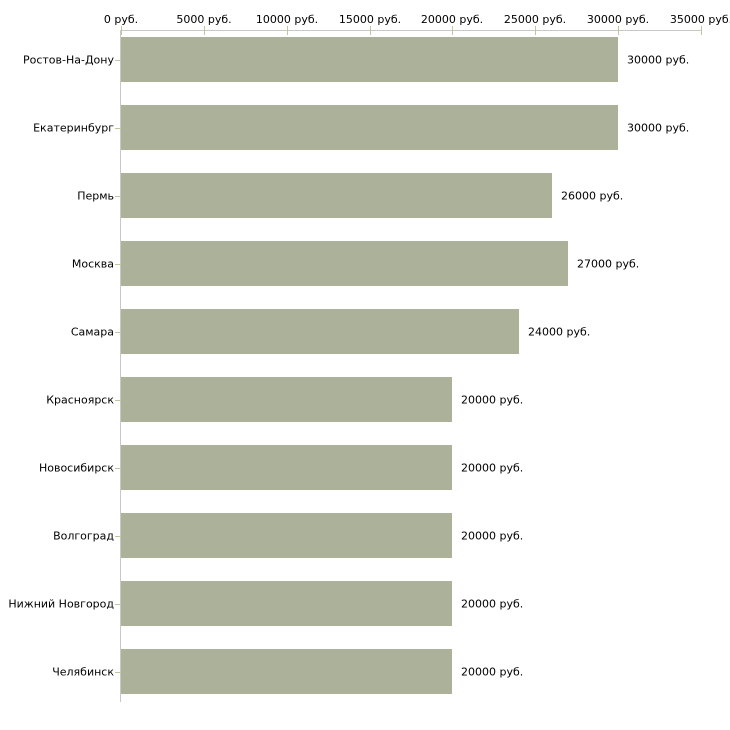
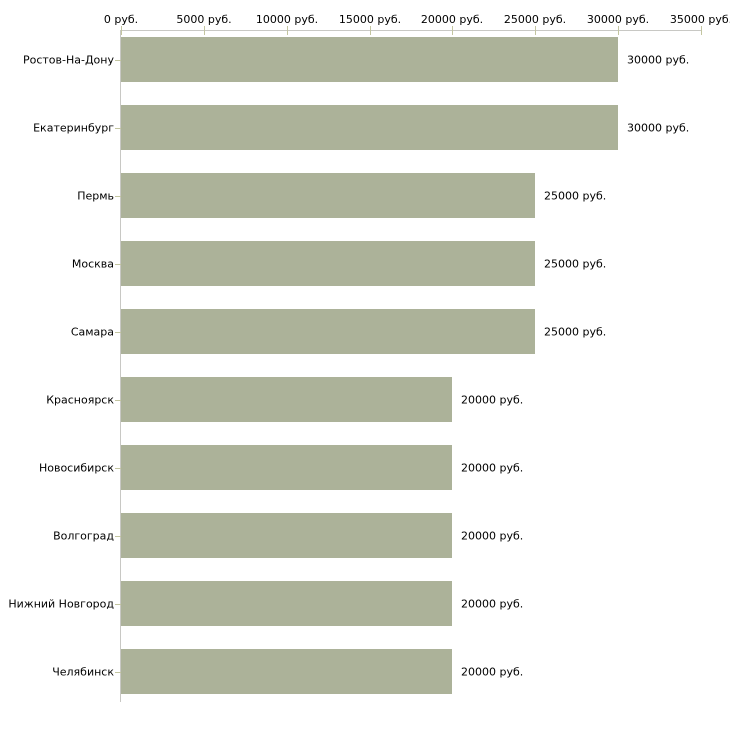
Пермь: 26000 -> 25000
Москва: 27000 -> 25000
Самара: 24000 -> 25000
